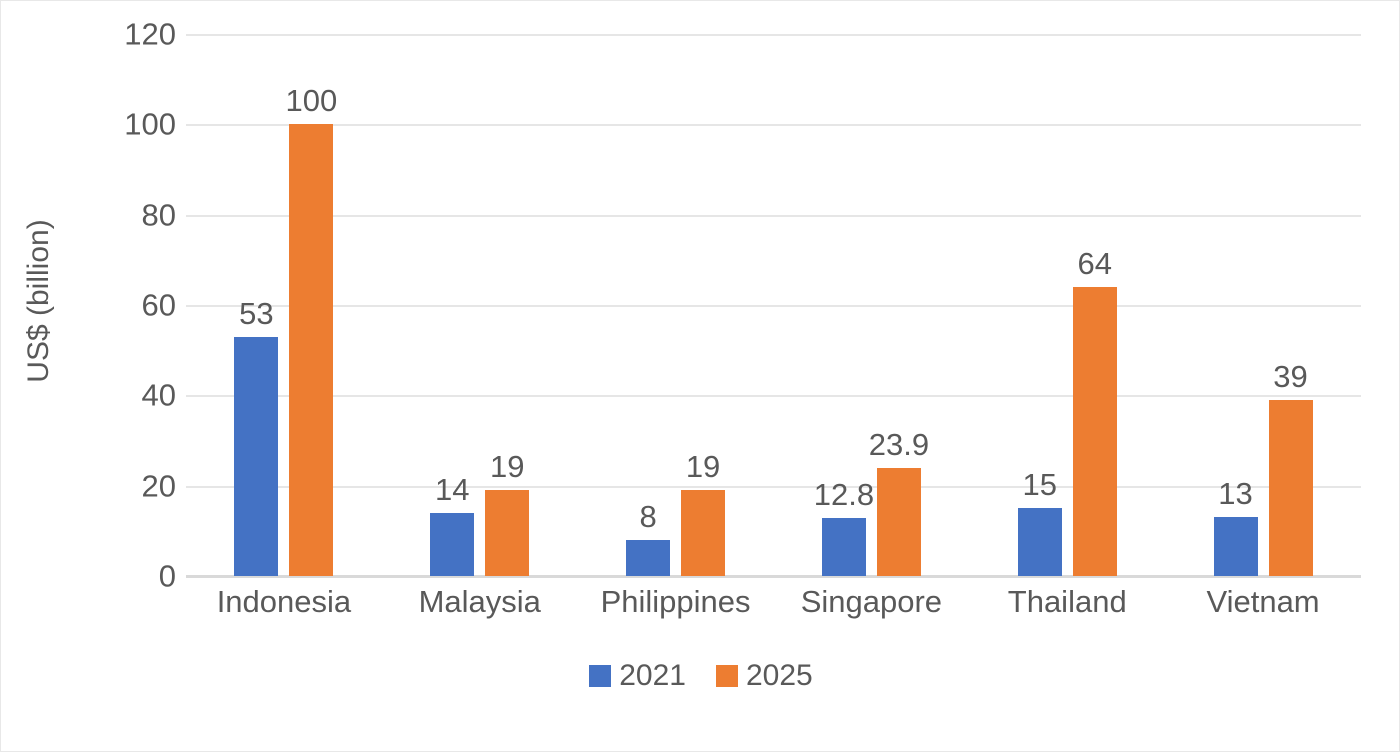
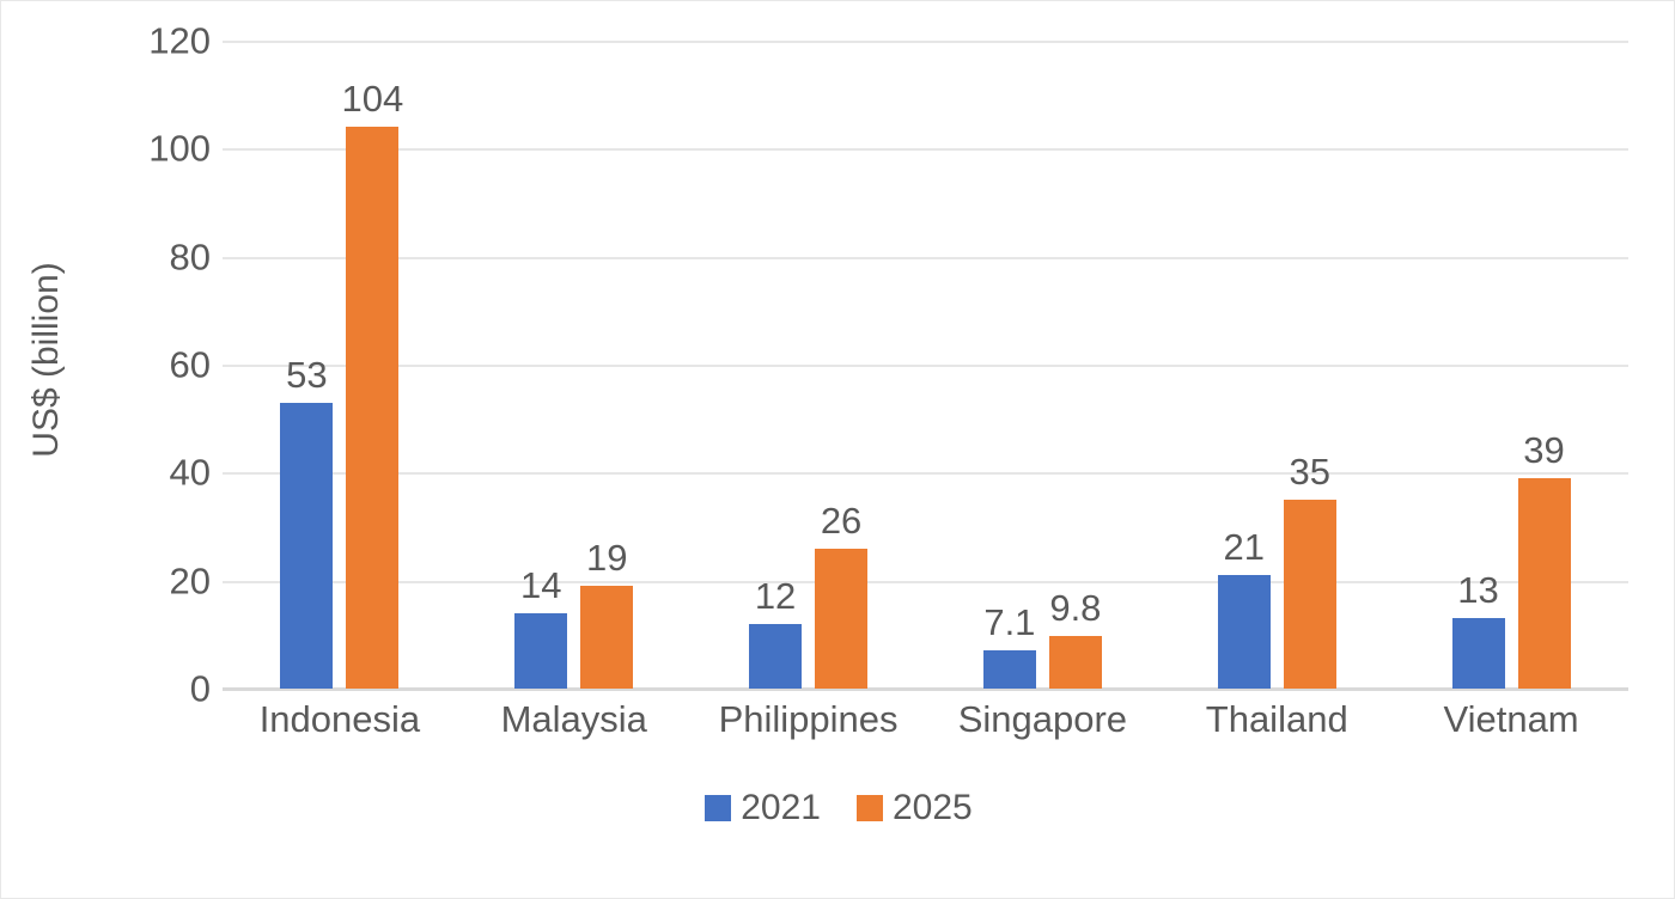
2025/Indonesia: 100 -> 104
2021/Philippines: 8 -> 12
2025/Philippines: 19 -> 26
2021/Singapore: 12.8 -> 7.1
2025/Singapore: 23.9 -> 9.8
2021/Thailand: 15 -> 21
2025/Thailand: 64 -> 35
